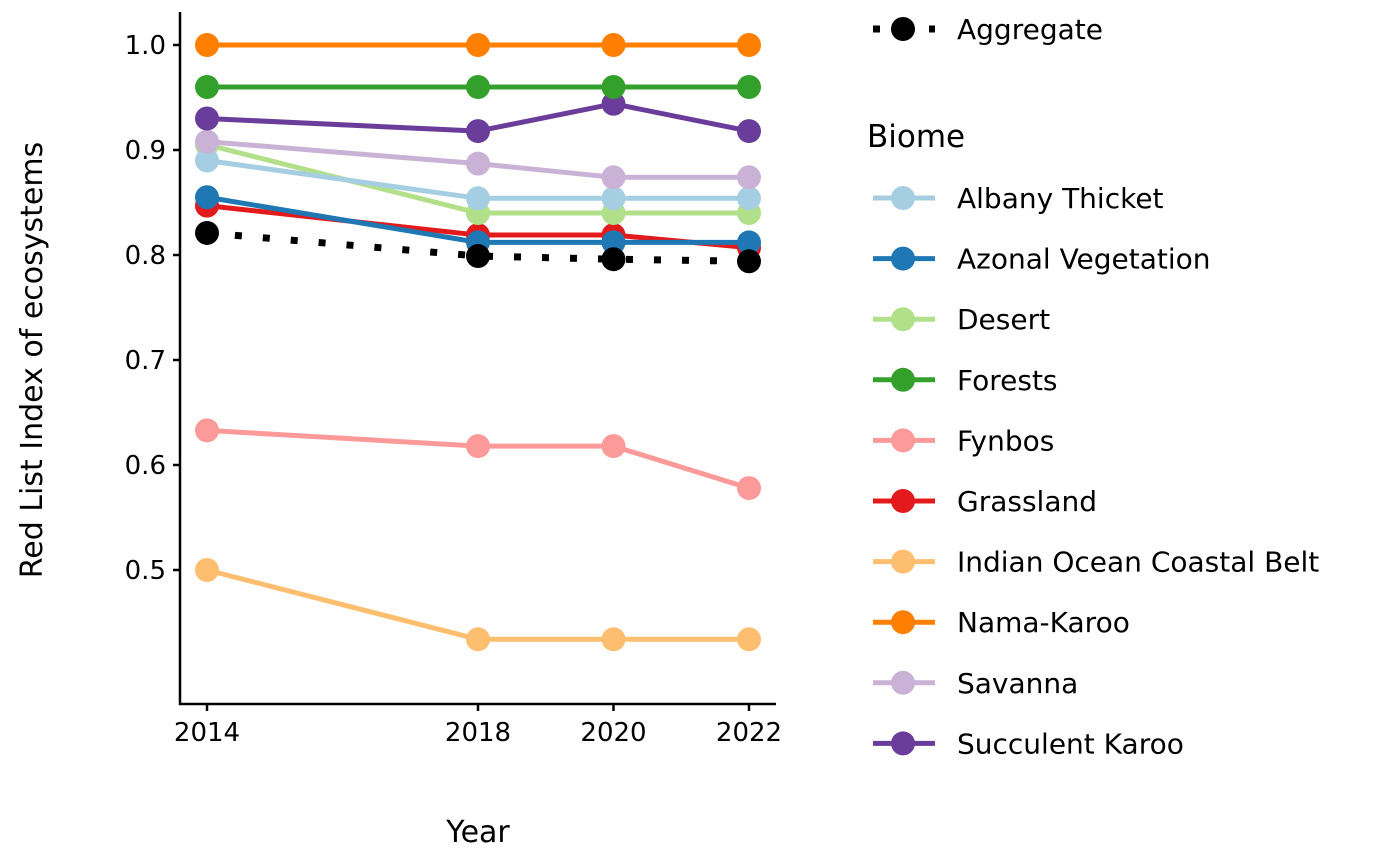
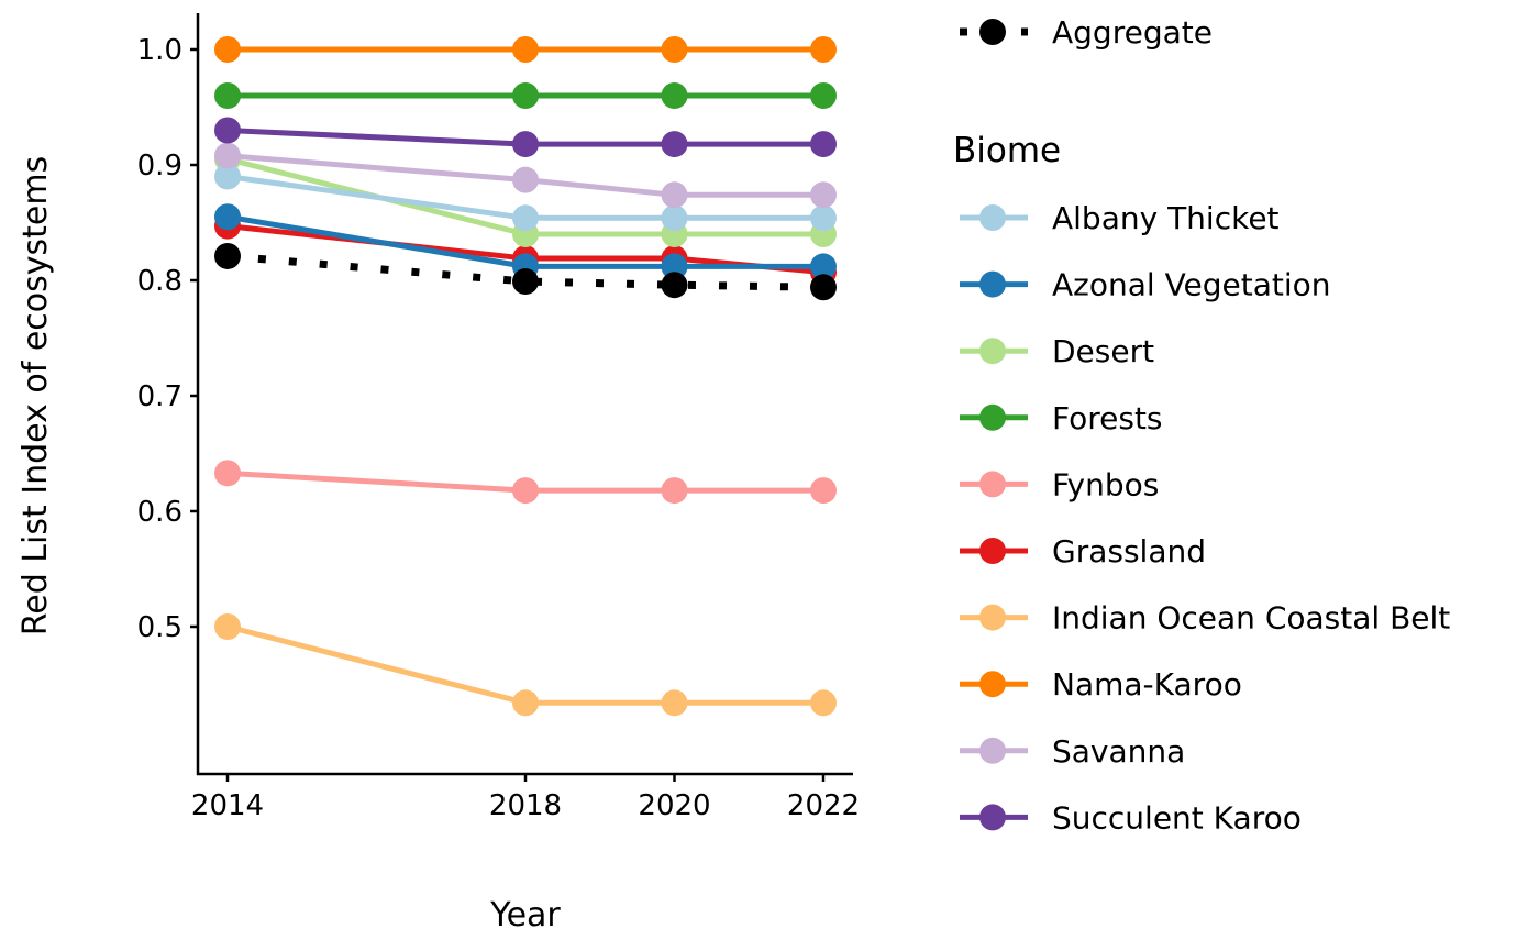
Succulent Karoo/2020: 0.944 -> 0.918
Fynbos/2022: 0.578 -> 0.618
